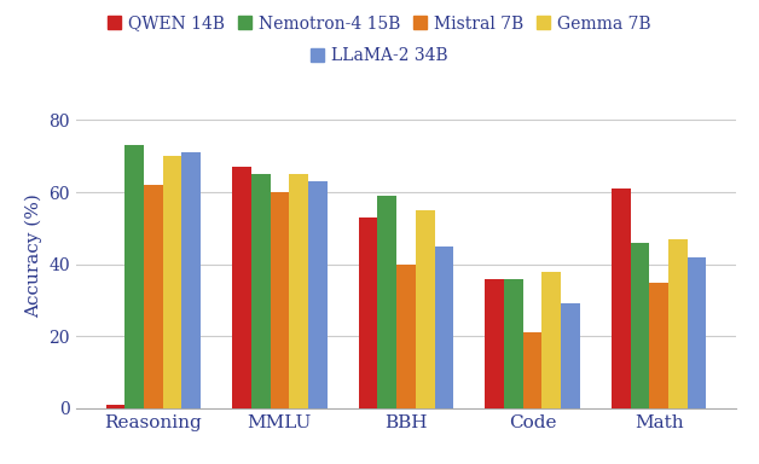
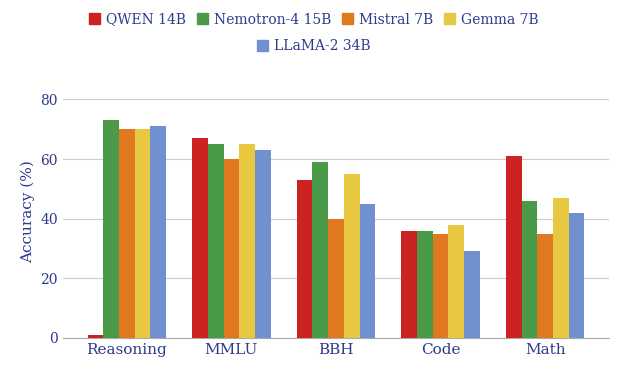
Mistral 7B/Reasoning: 62 -> 70
Mistral 7B/Code: 21 -> 35
